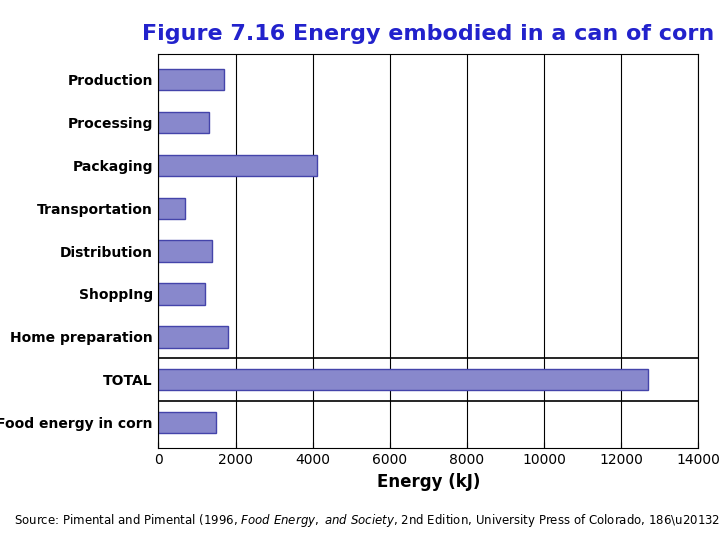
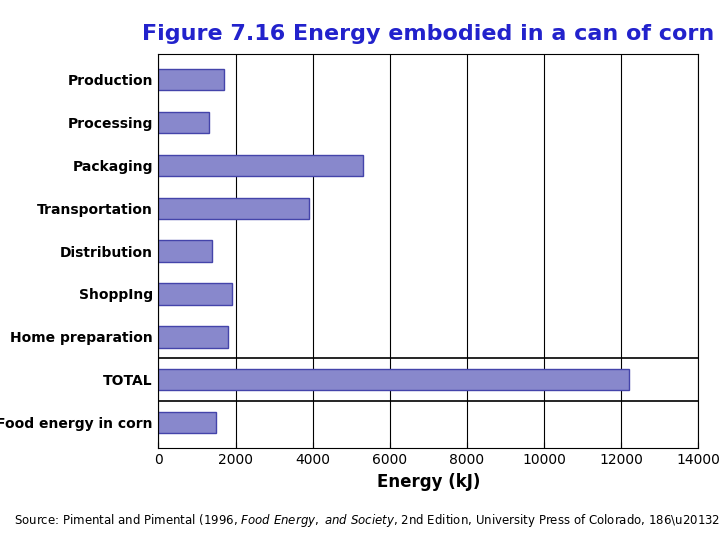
Packaging: 4100 -> 5300
Transportation: 700 -> 3900
ShoppIng: 1200 -> 1900
TOTAL: 12700 -> 12200
